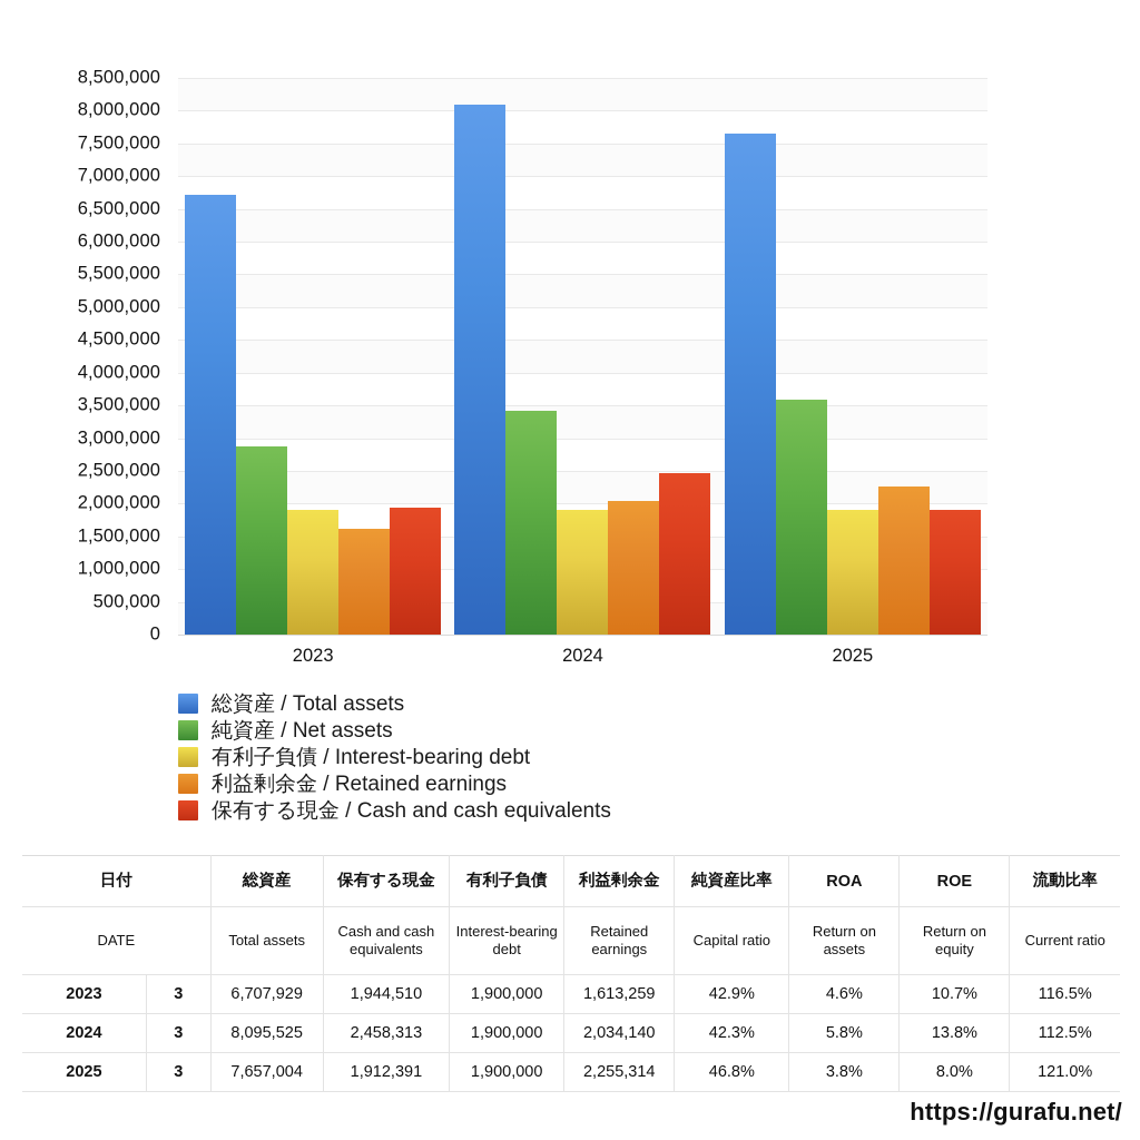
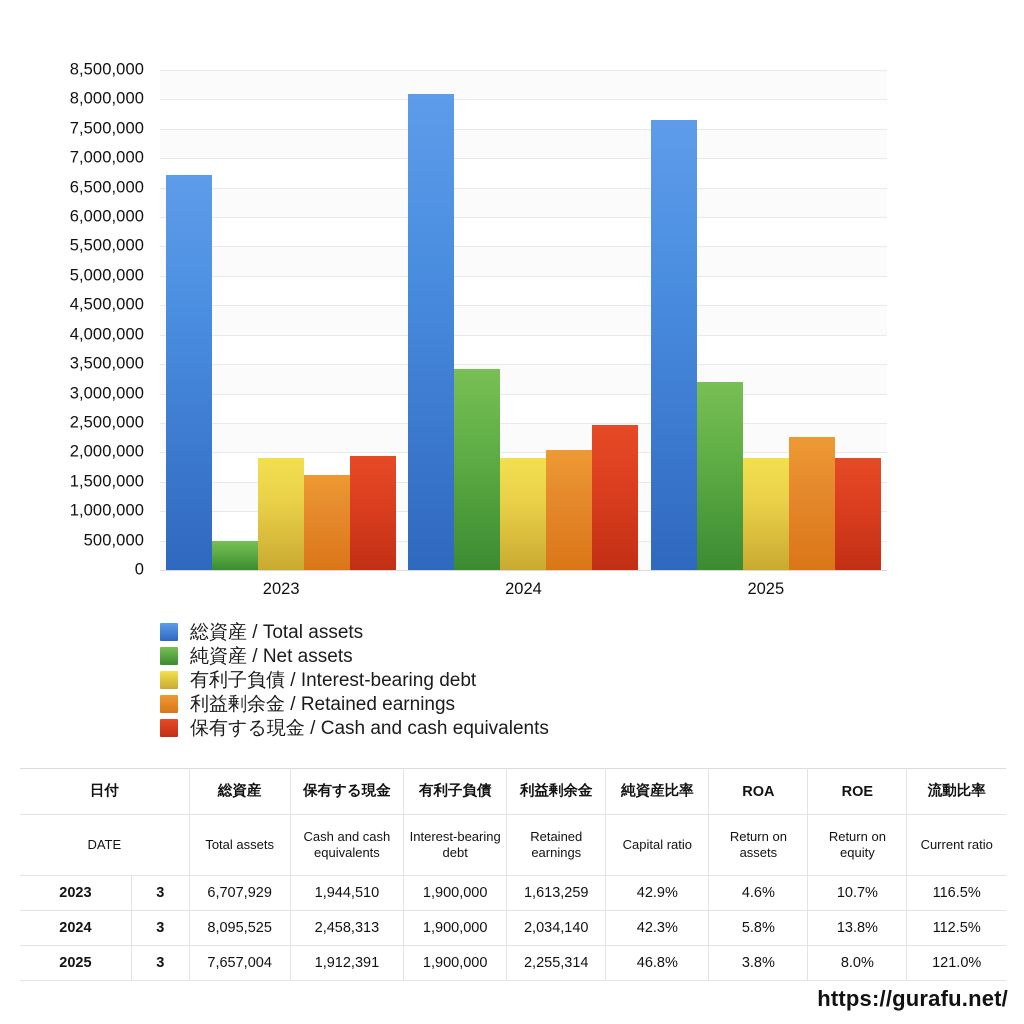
純資産 / Net assets/2023: 2900000 -> 500000
純資産 / Net assets/2025: 3600000 -> 3200000
